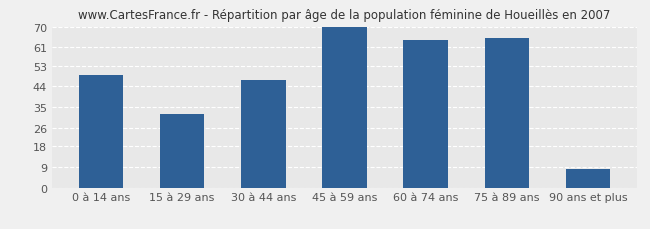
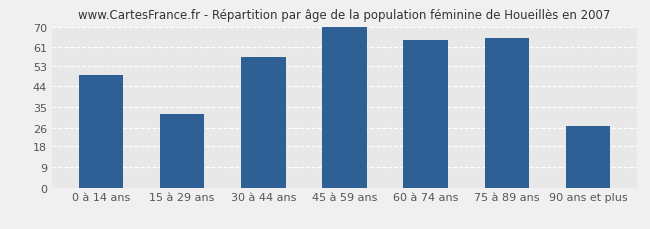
30 à 44 ans: 47 -> 57
90 ans et plus: 8 -> 27
